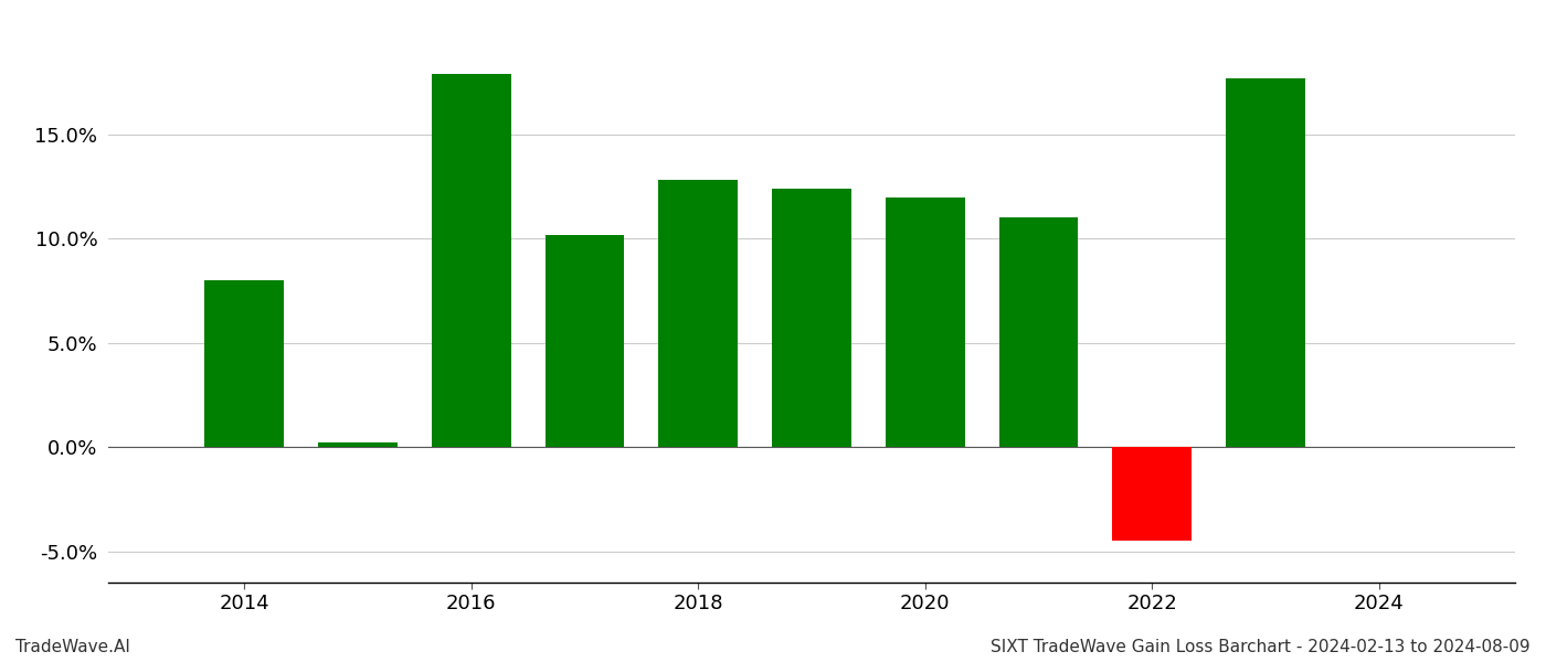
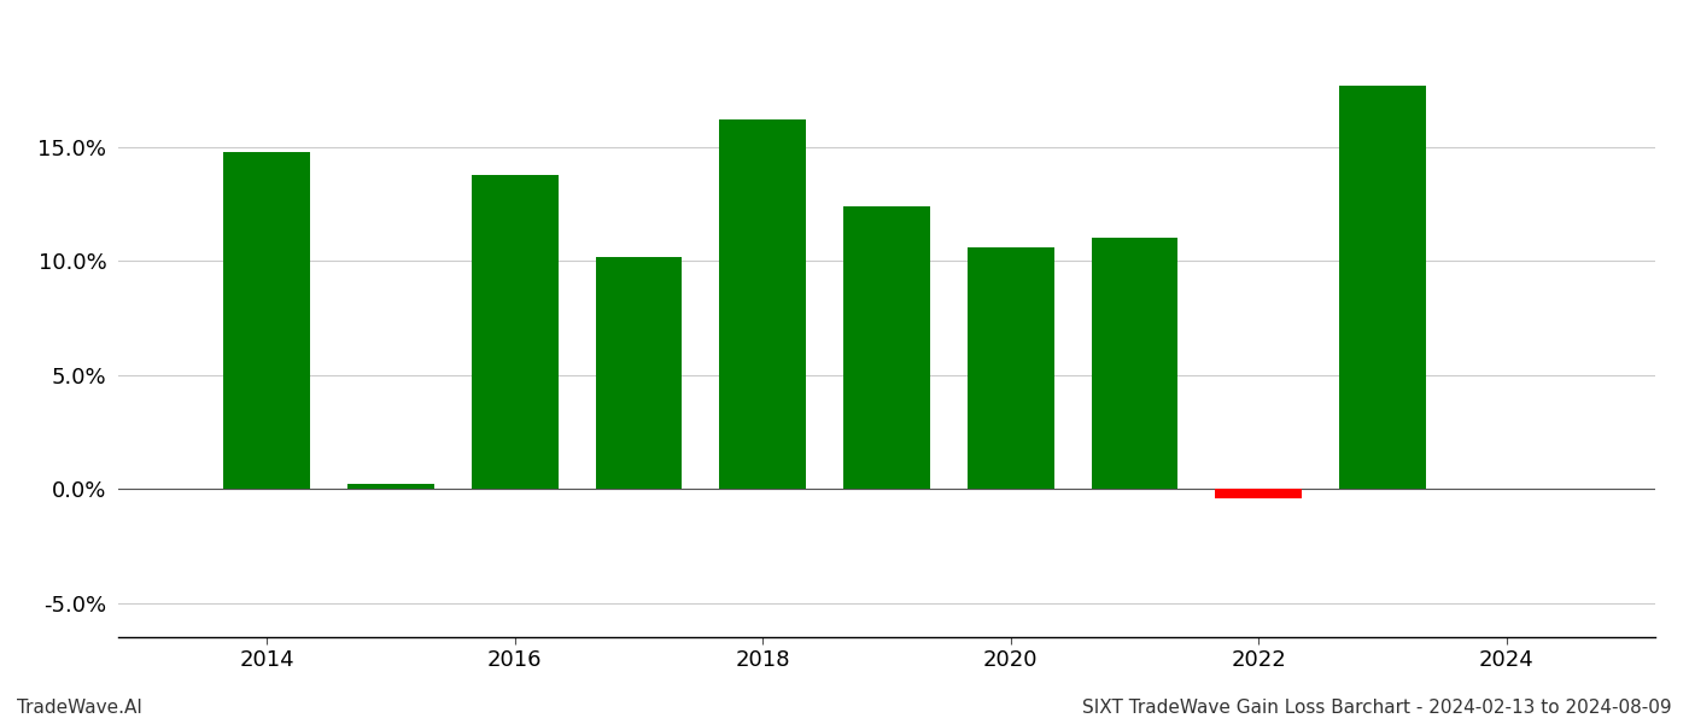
2014: 8.0% -> 14.8%
2016: 17.9% -> 13.8%
2018: 12.8% -> 16.2%
2020: 12.0% -> 10.6%
2022: -4.5% -> -0.4%
